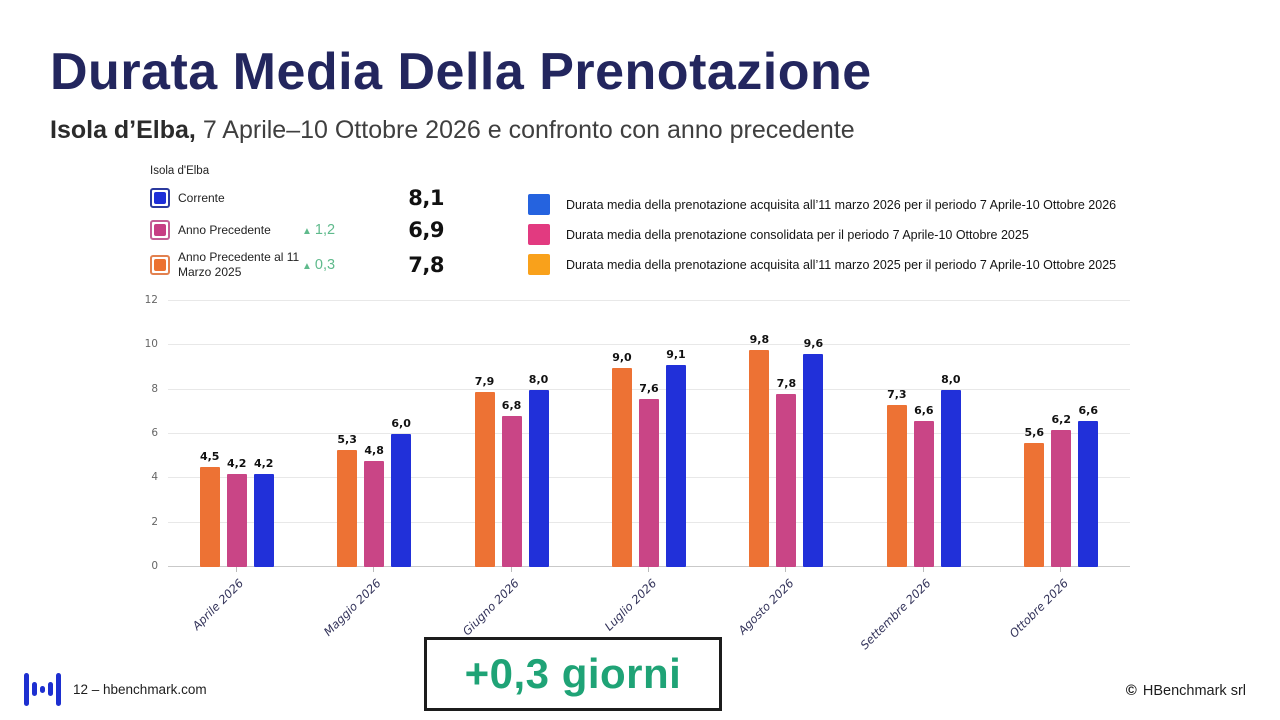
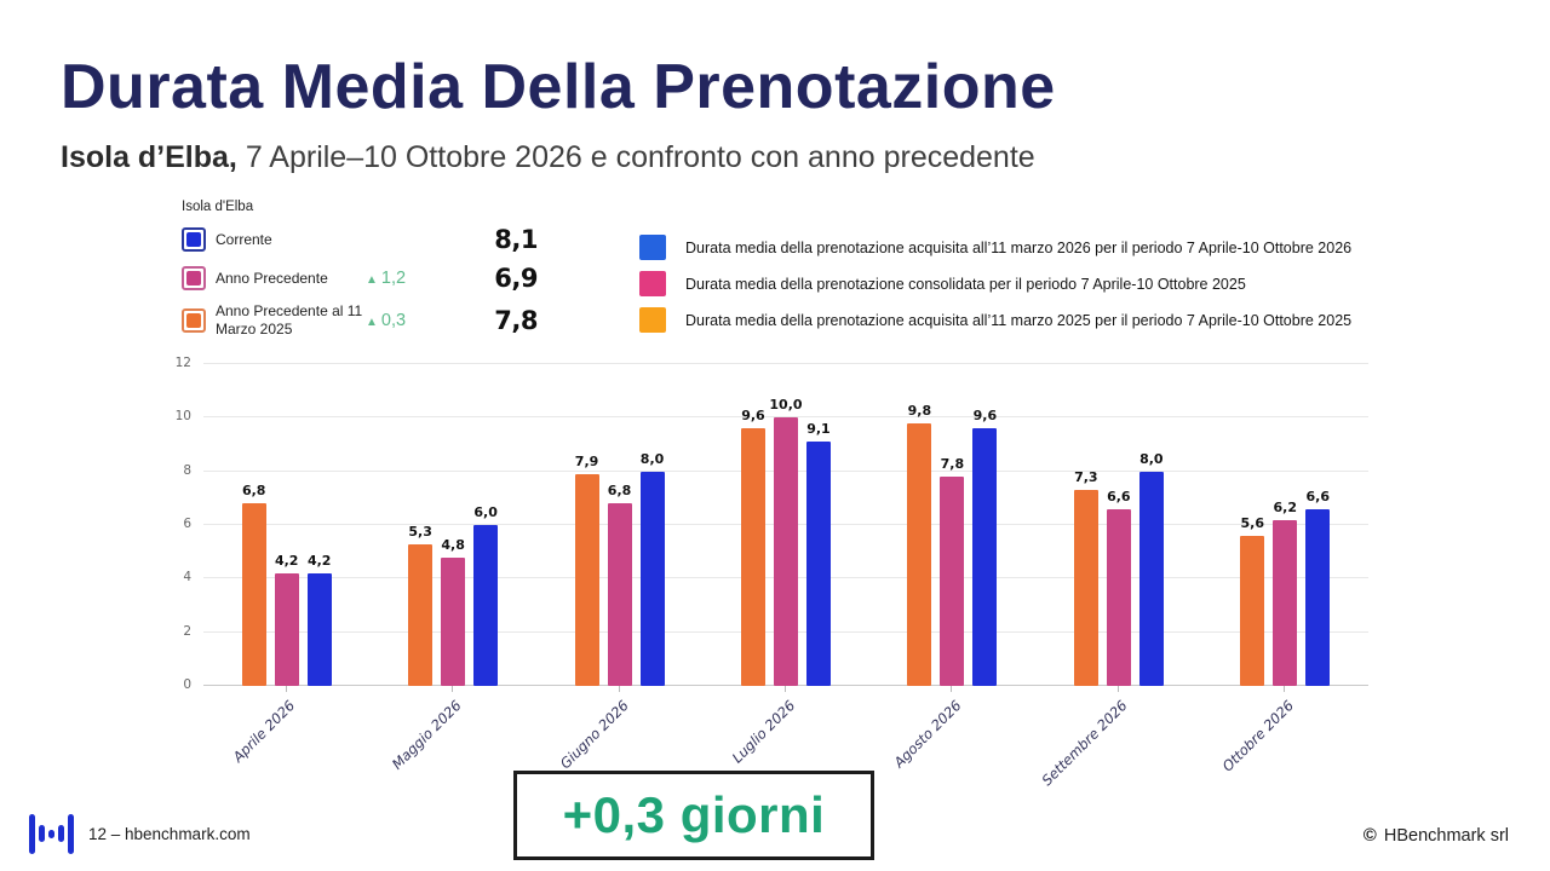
Anno Precedente al 11 Marzo 2025/Aprile 2026: 4,5 -> 6,8
Anno Precedente al 11 Marzo 2025/Luglio 2026: 9,0 -> 9,6
Anno Precedente/Luglio 2026: 7,6 -> 10,0
